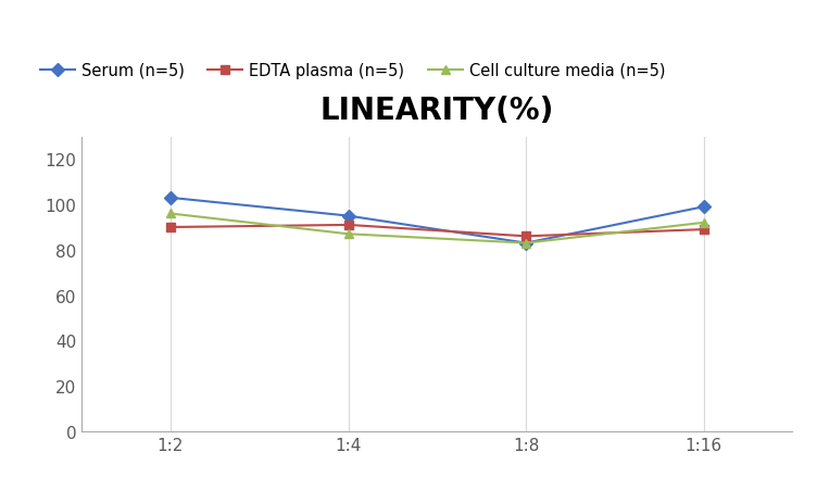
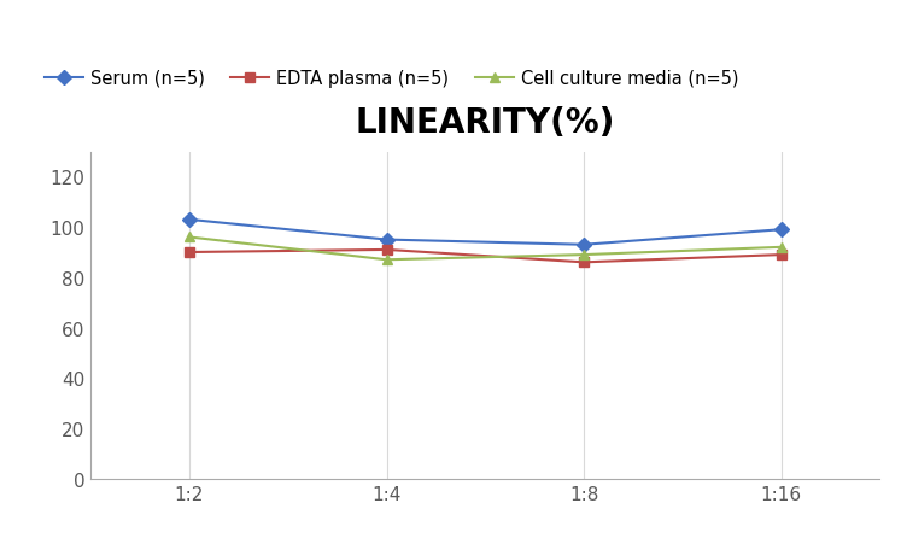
Serum (n=5)/1:8: 83 -> 93
Cell culture media (n=5)/1:8: 83 -> 89
